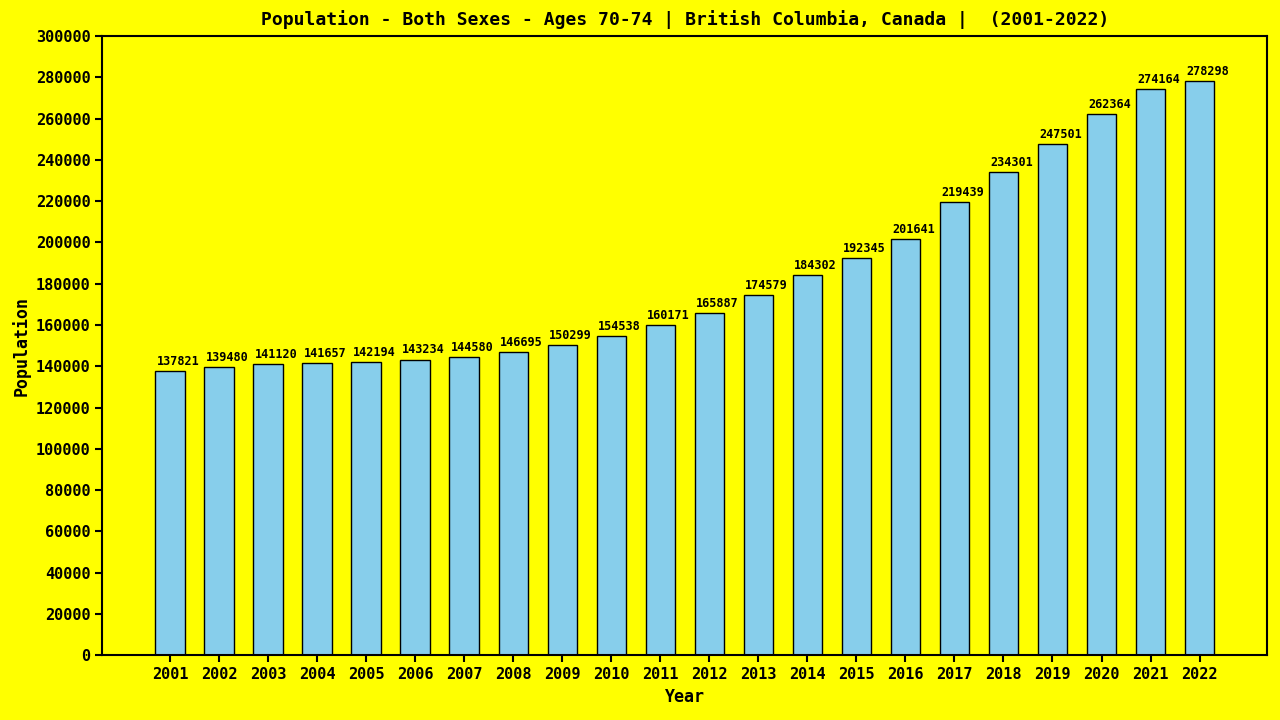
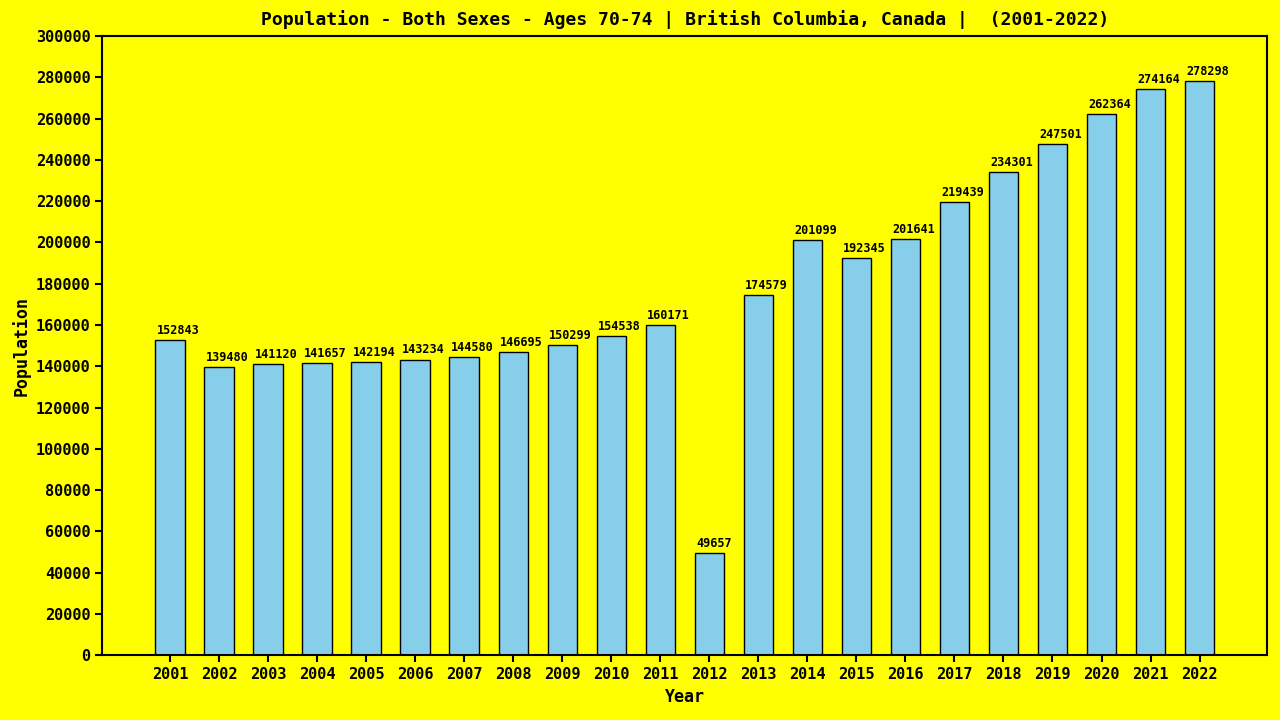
2001: 137821 -> 152843
2012: 165887 -> 49657
2014: 184302 -> 201099
